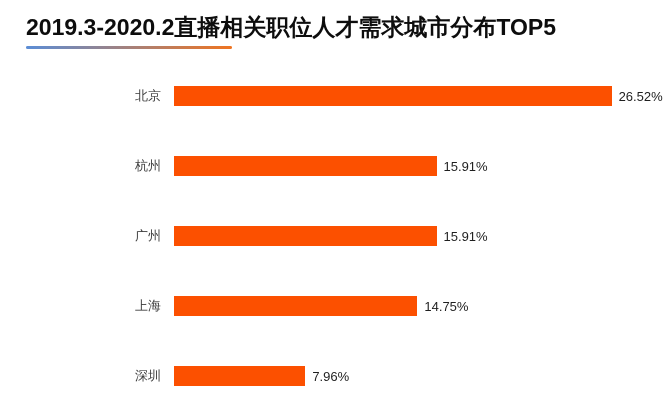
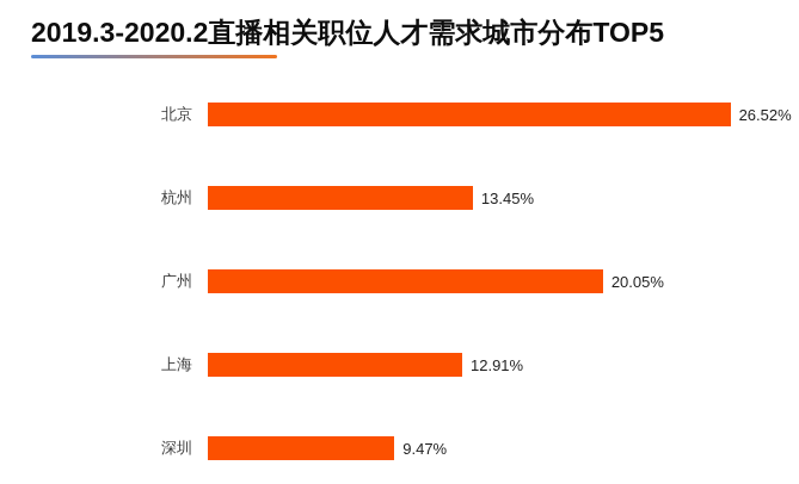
杭州: 15.91% -> 13.45%
广州: 15.91% -> 20.05%
上海: 14.75% -> 12.91%
深圳: 7.96% -> 9.47%
